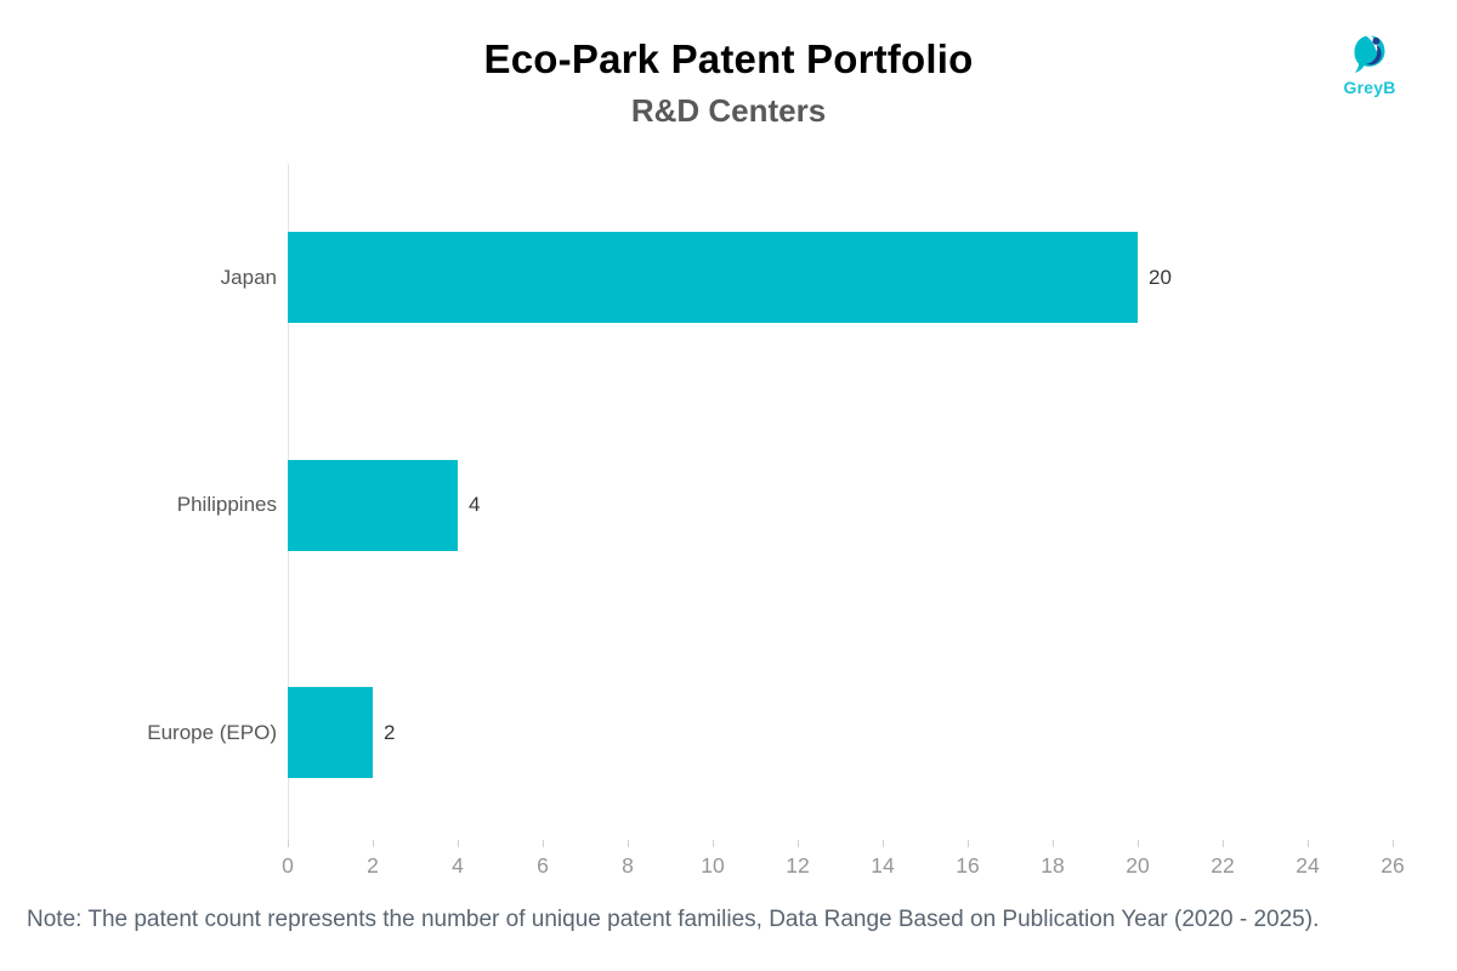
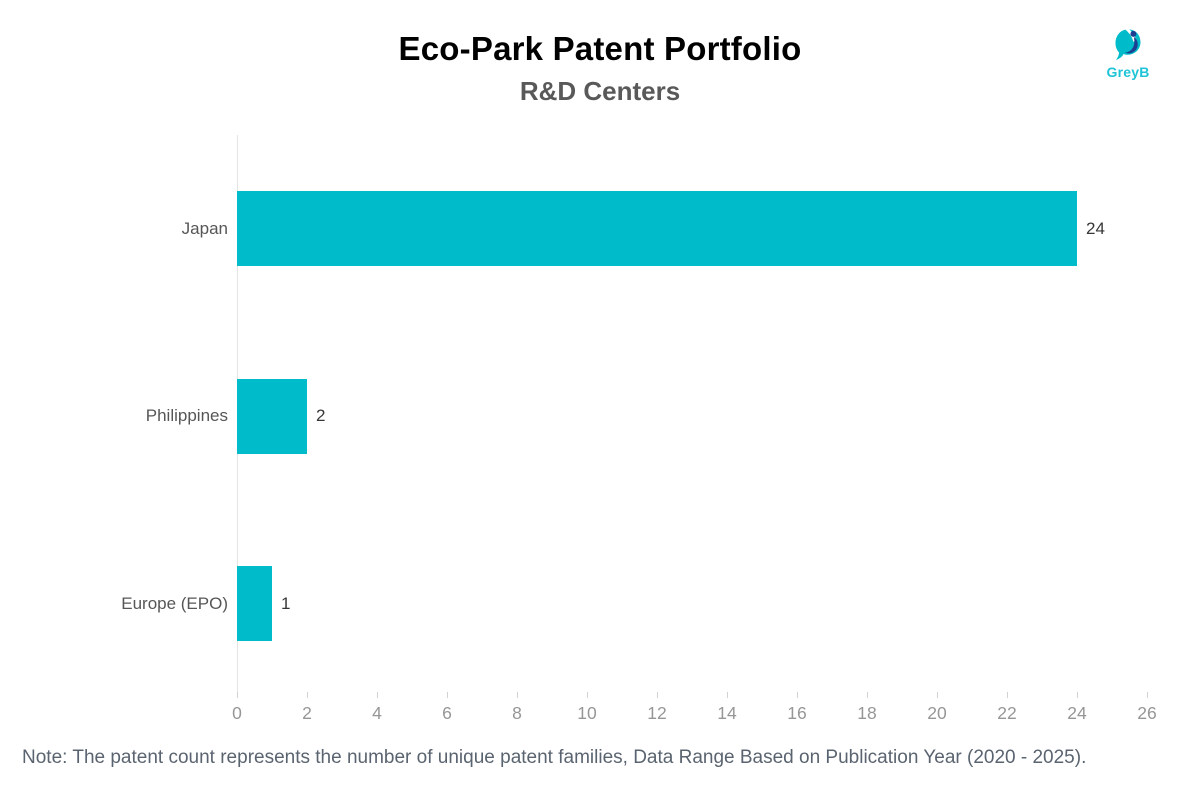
Japan: 20 -> 24
Philippines: 4 -> 2
Europe (EPO): 2 -> 1
